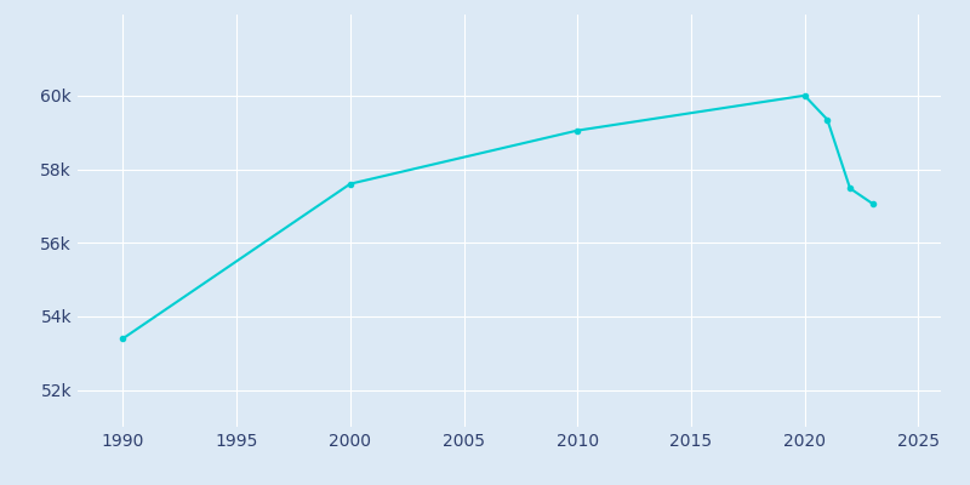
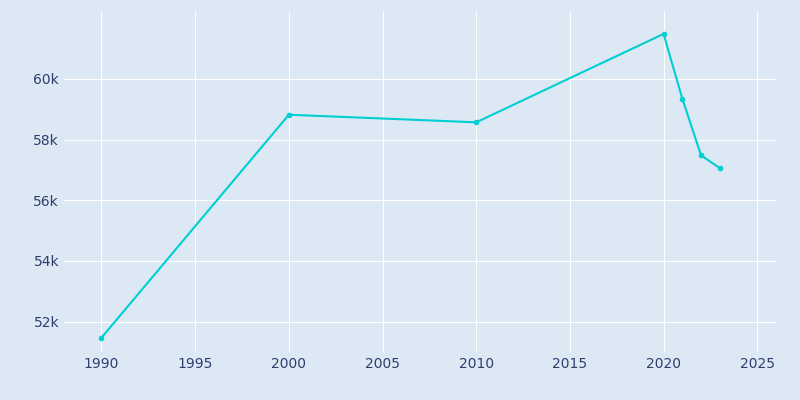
1990: 53.40k -> 51.47k
2000: 57.60k -> 58.82k
2010: 59.05k -> 58.57k
2020: 60.00k -> 61.48k
